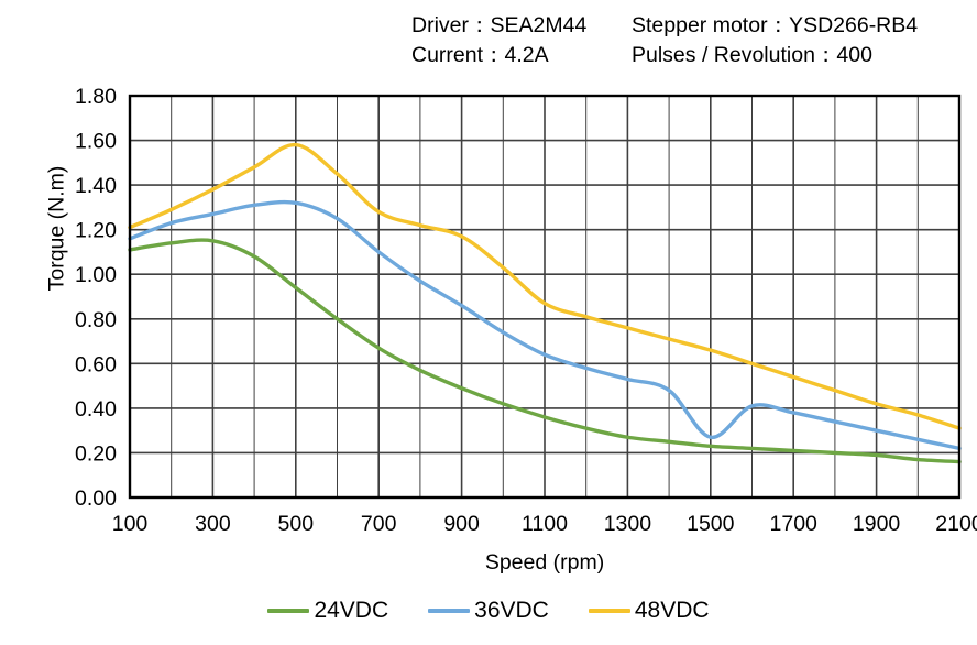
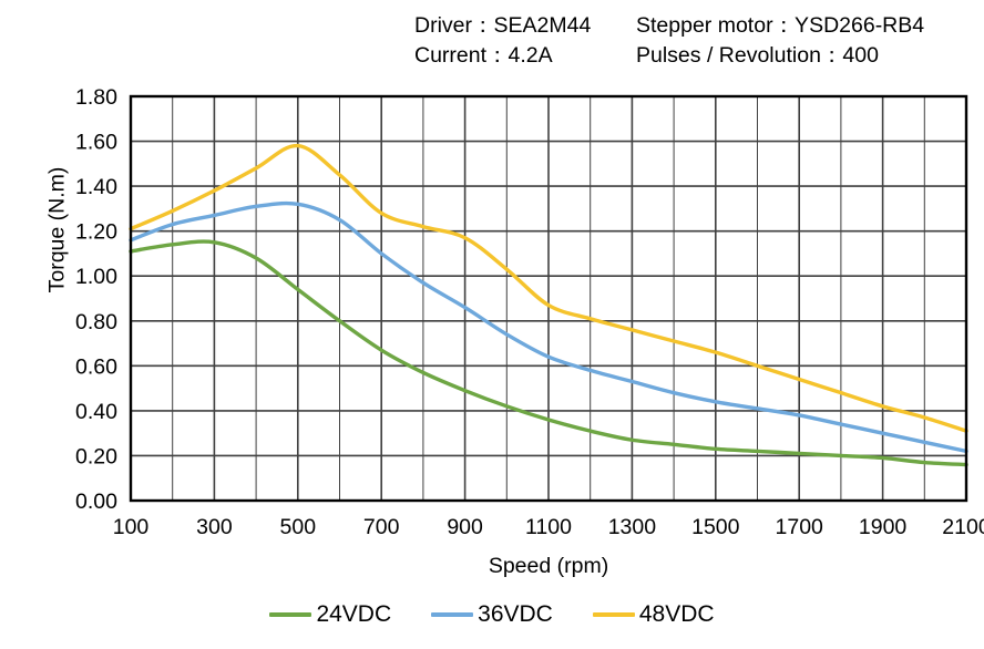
36VDC/1500: 0.27 -> 0.44
